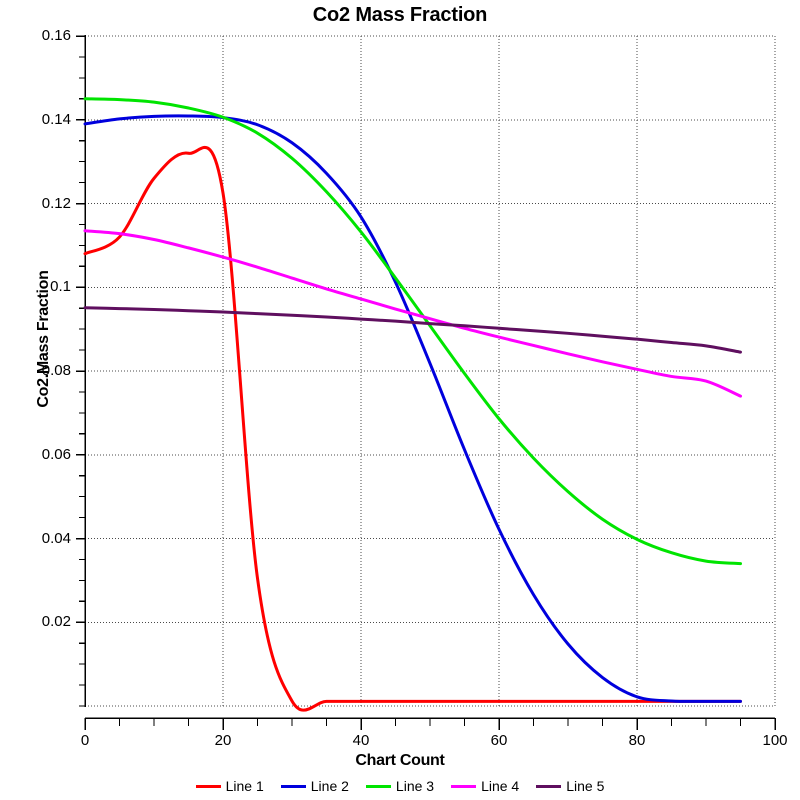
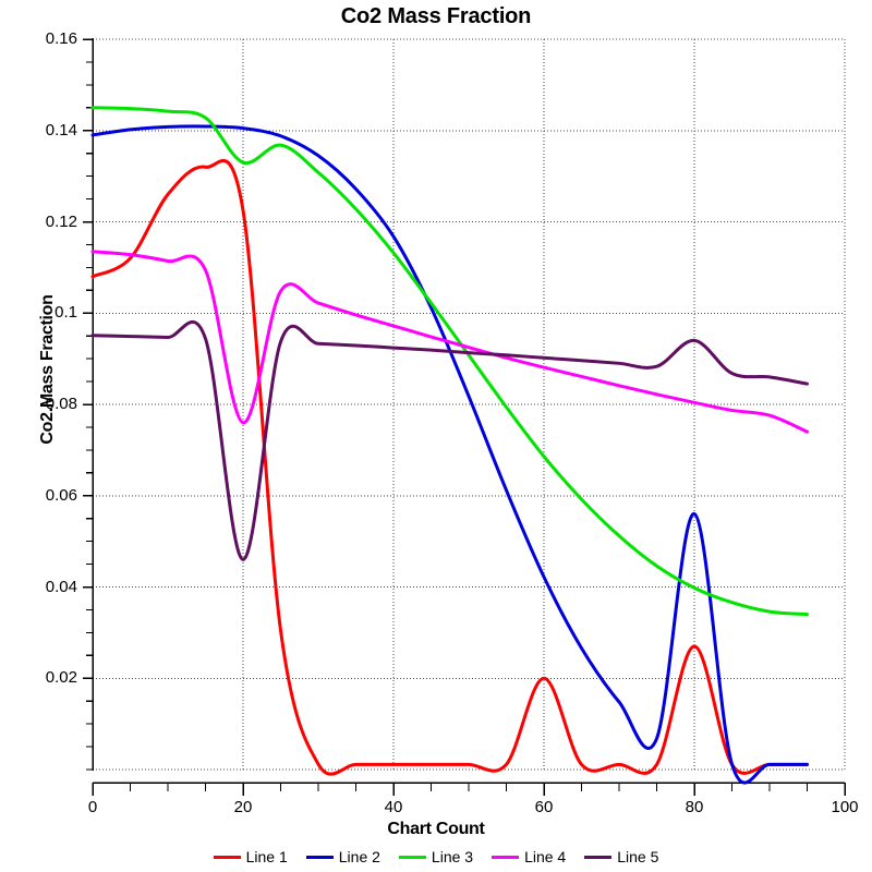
Line 3/20: 0.141 -> 0.133
Line 4/20: 0.107 -> 0.076
Line 5/20: 0.094 -> 0.046
Line 1/60: 0.001 -> 0.020
Line 1/80: 0.001 -> 0.027
Line 2/80: 0.002 -> 0.056
Line 5/80: 0.088 -> 0.094
